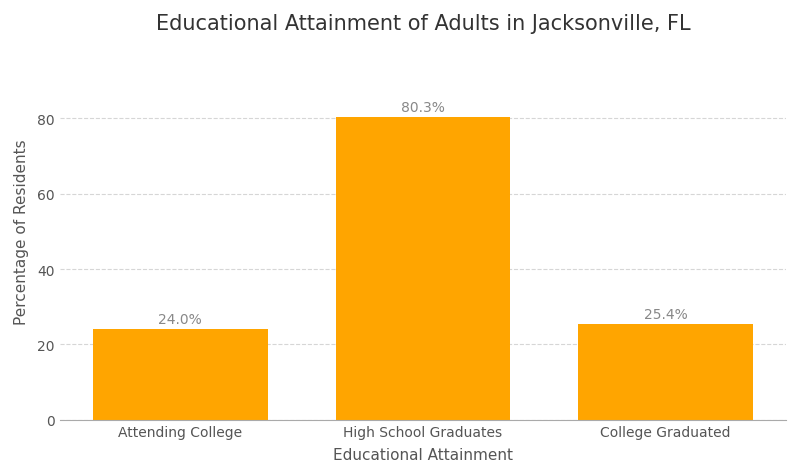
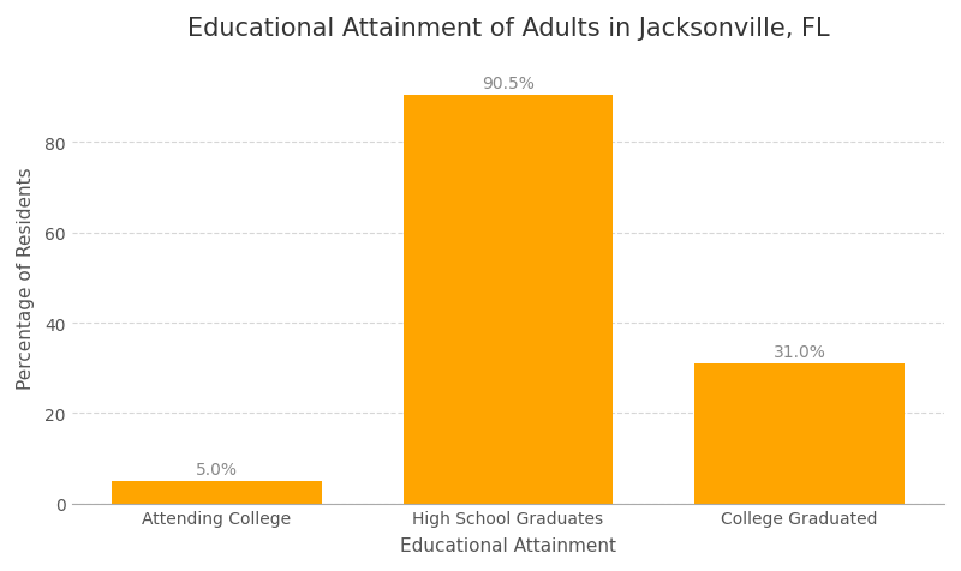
Attending College: 24.0% -> 5.0%
High School Graduates: 80.3% -> 90.5%
College Graduated: 25.4% -> 31.0%
